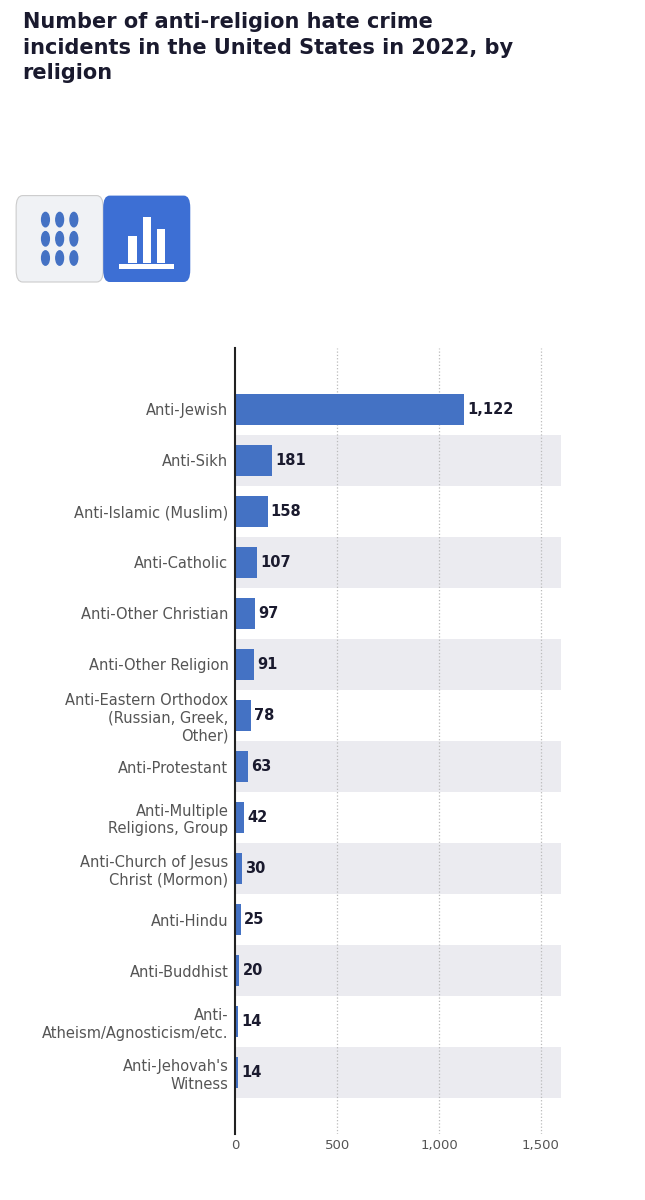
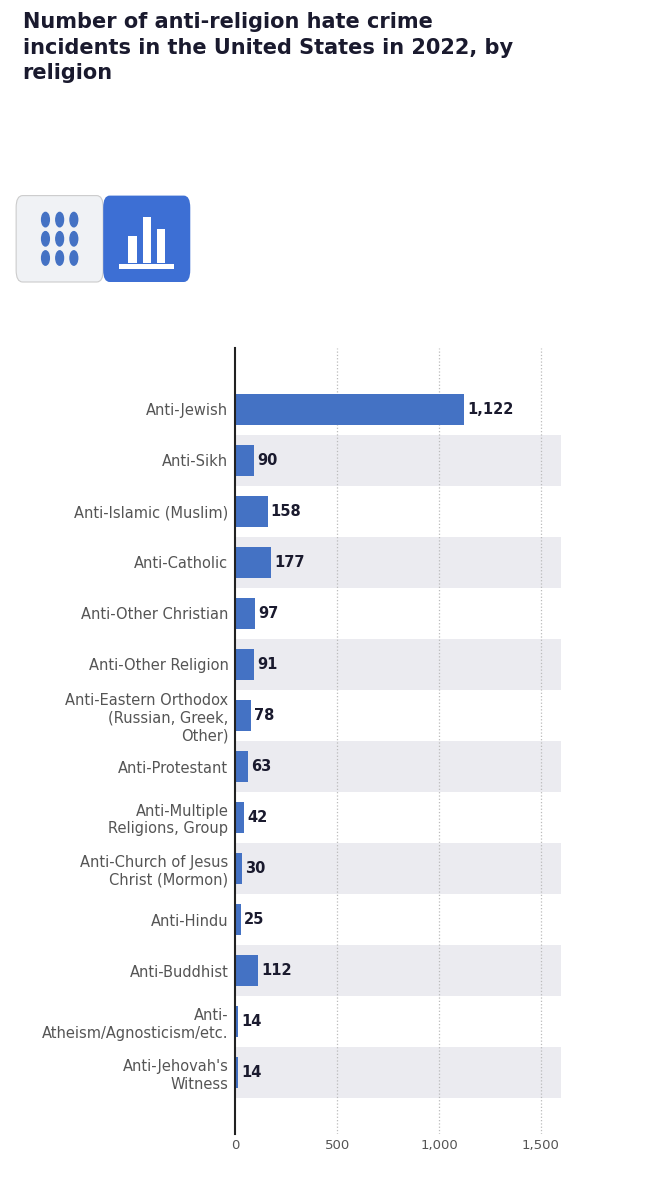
Anti-Sikh: 181 -> 90
Anti-Catholic: 107 -> 177
Anti-Buddhist: 20 -> 112
